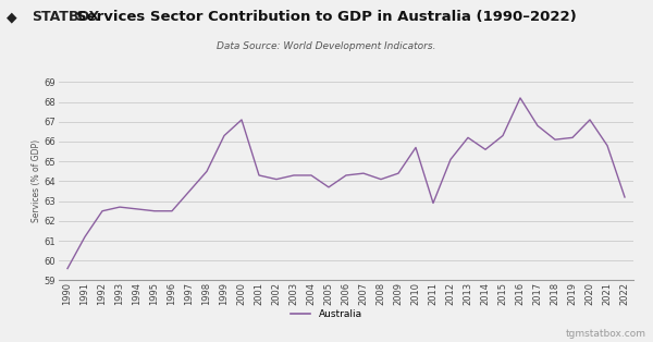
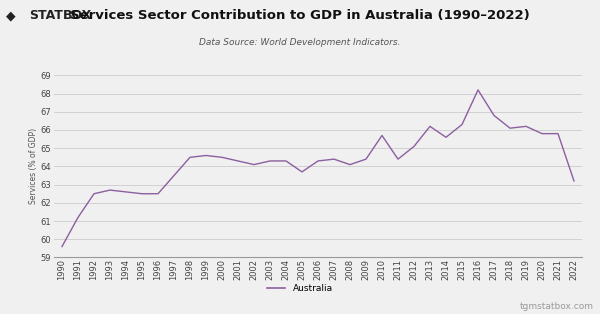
1999: 66.3 -> 64.6
2000: 67.1 -> 64.5
2011: 62.9 -> 64.4
2020: 67.1 -> 65.8
